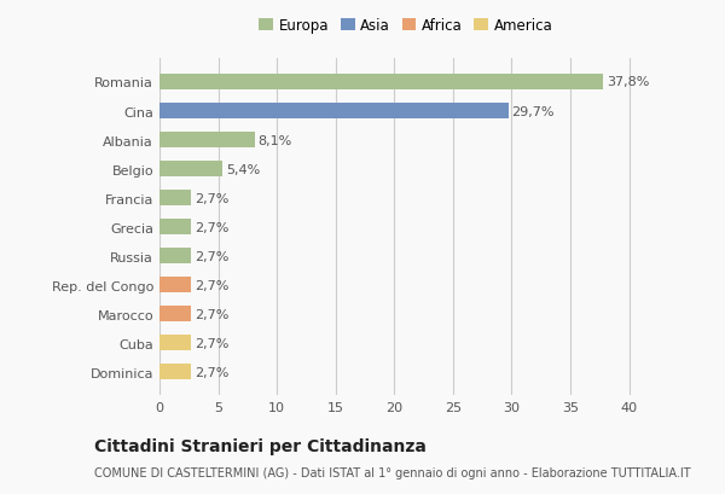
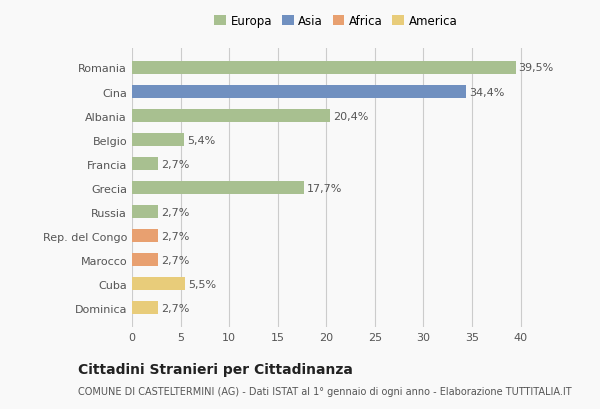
Romania: 37,8% -> 39,5%
Cina: 29,7% -> 34,4%
Albania: 8,1% -> 20,4%
Grecia: 2,7% -> 17,7%
Cuba: 2,7% -> 5,5%
